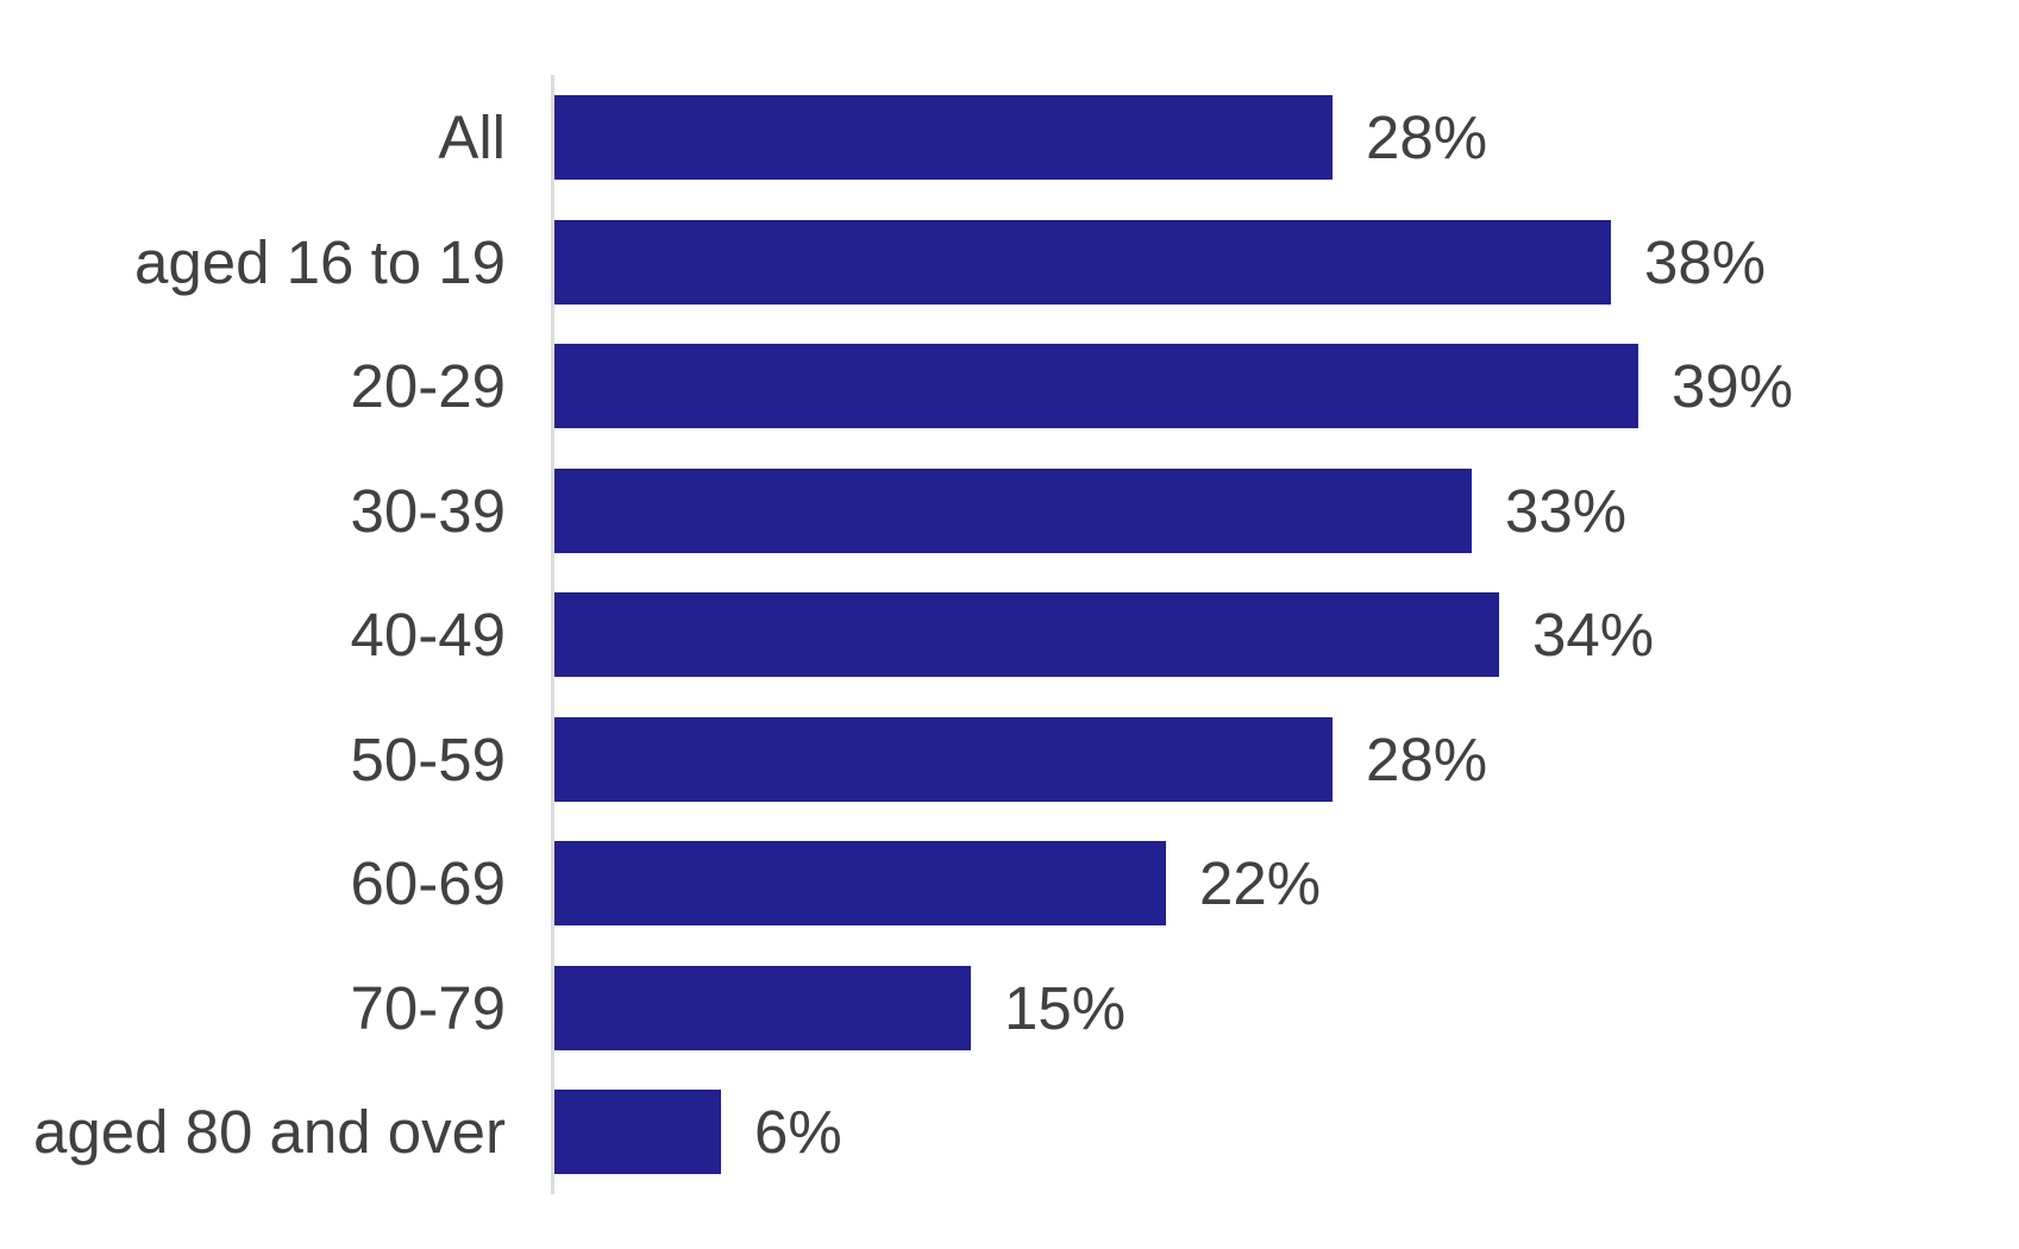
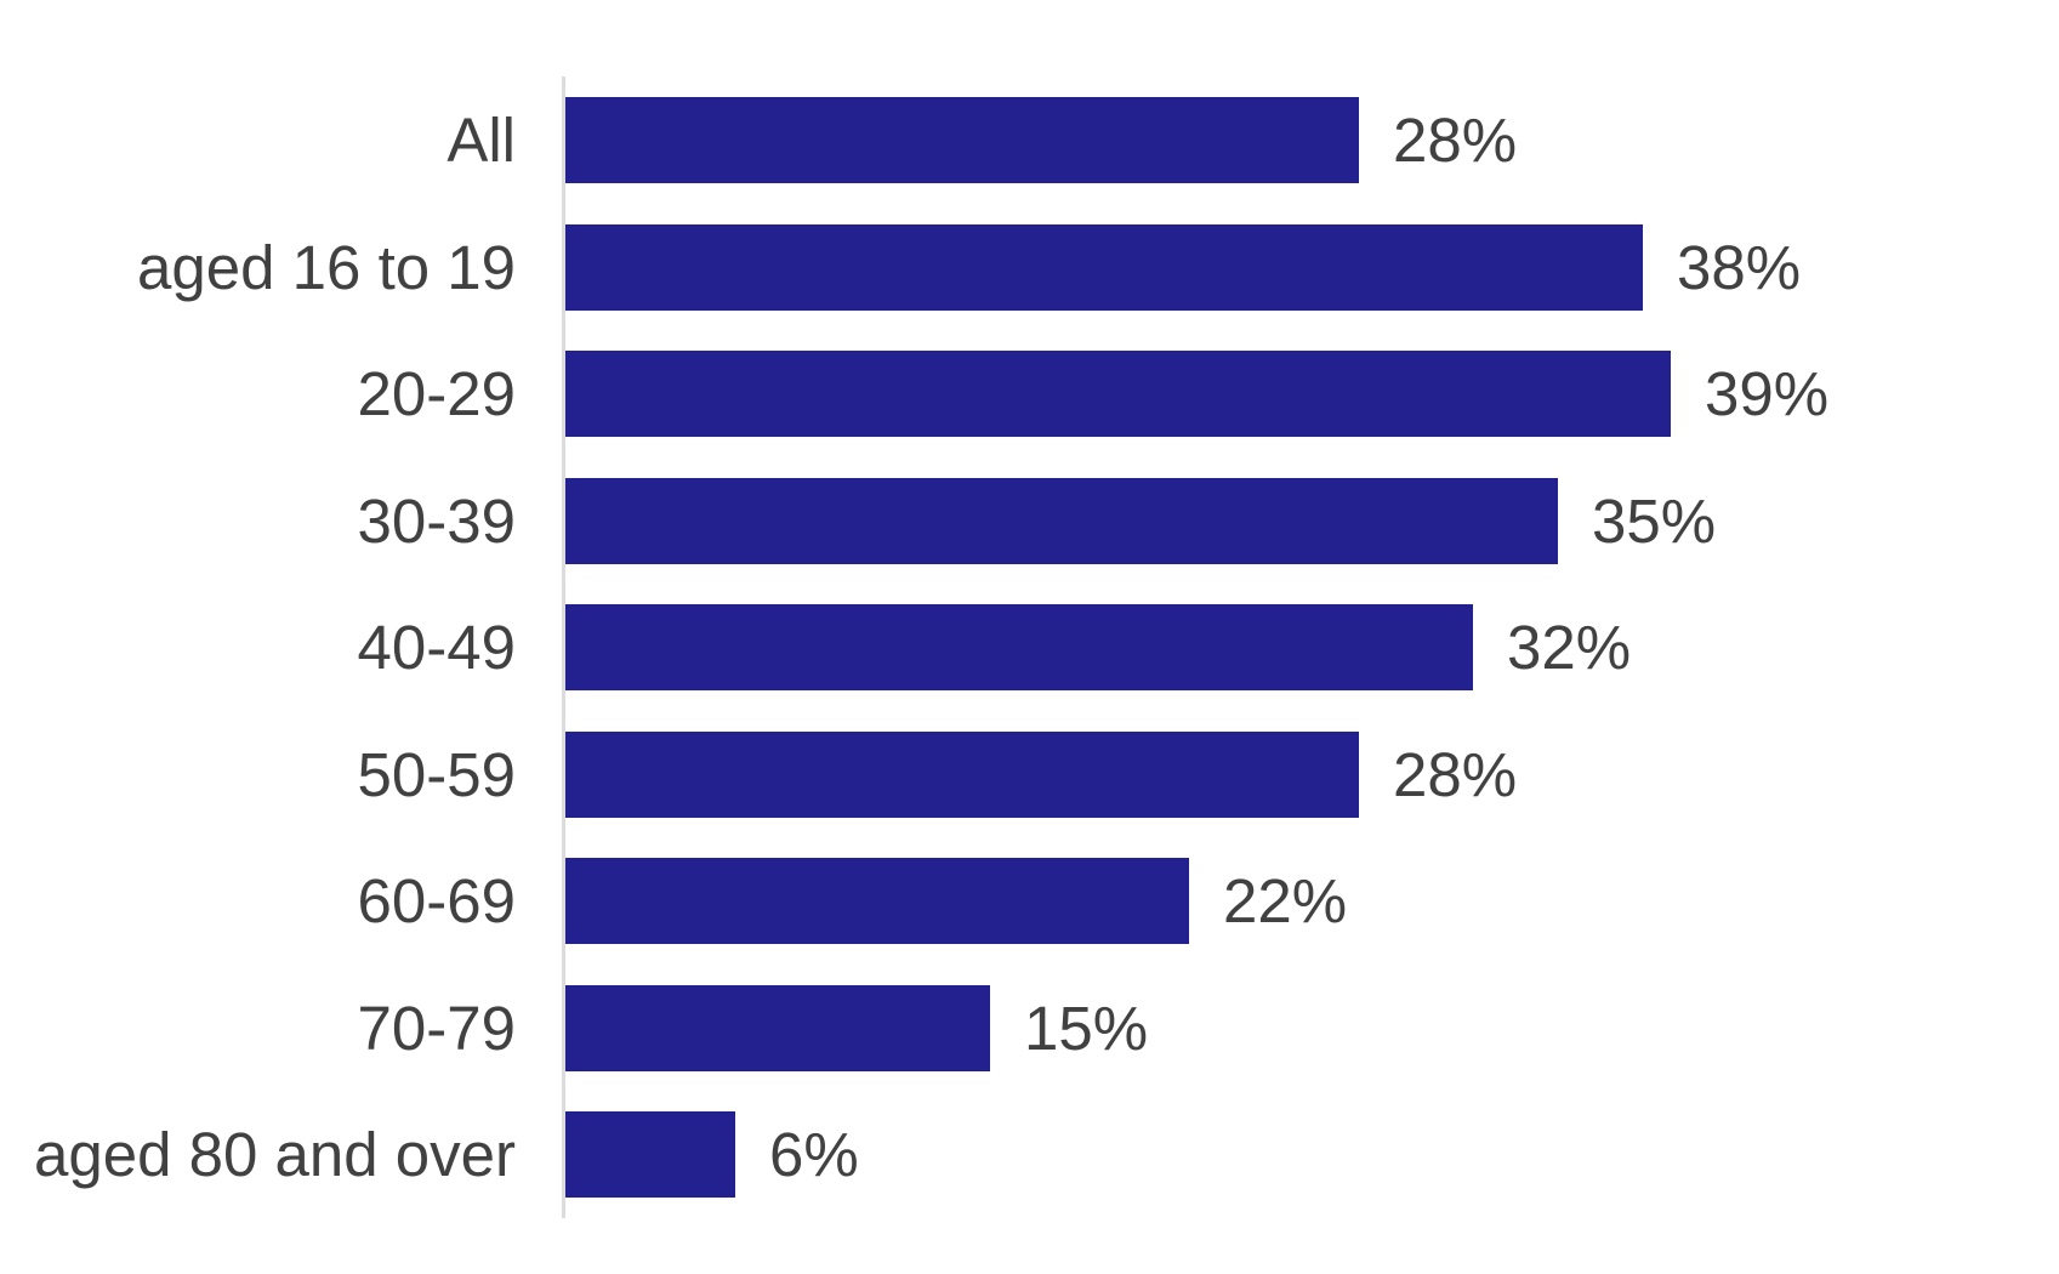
30-39: 33% -> 35%
40-49: 34% -> 32%
